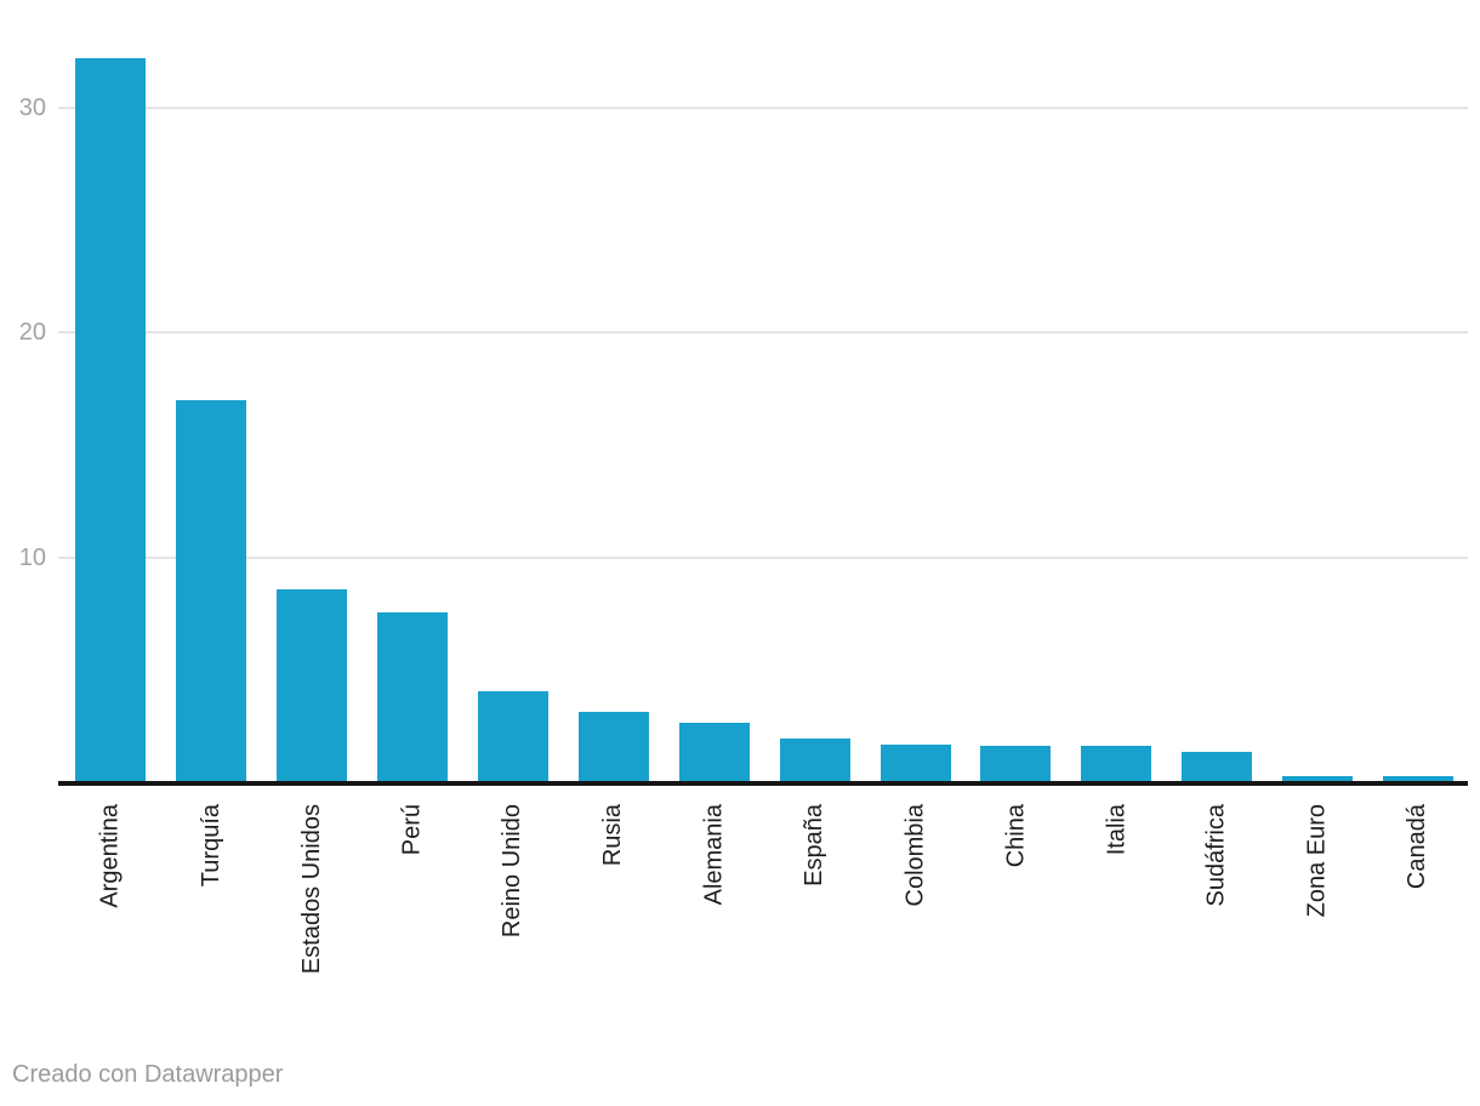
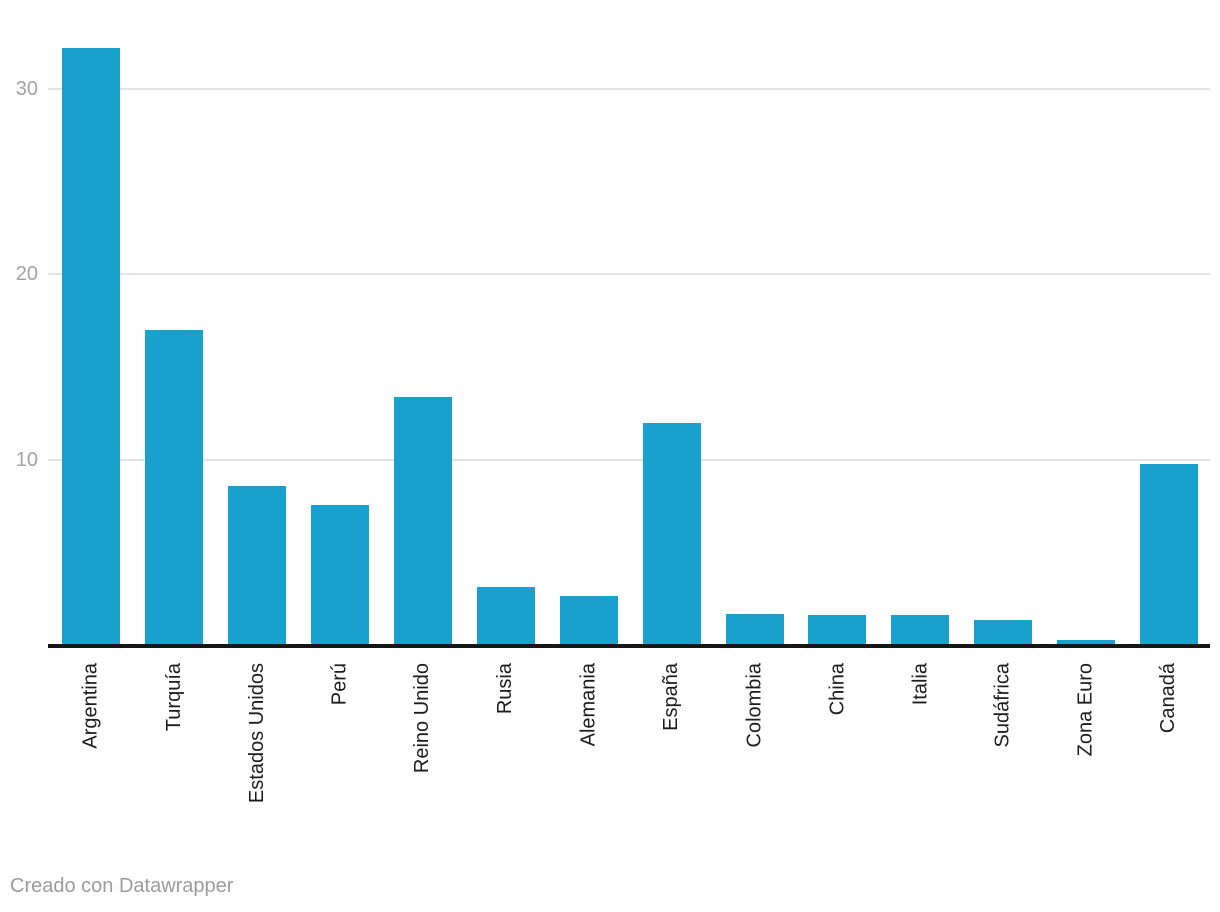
Reino Unido: 4.1 -> 13.4
España: 2.0 -> 12.0
Canadá: 0.3 -> 9.8
